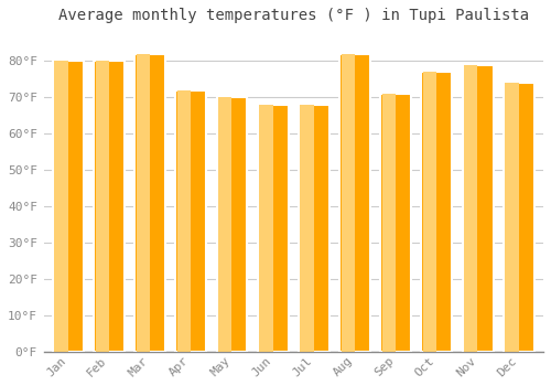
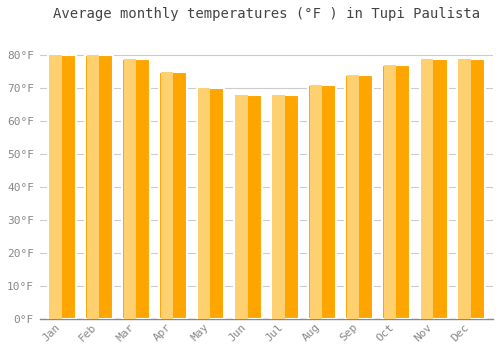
Mar: 82°F -> 79°F
Apr: 72°F -> 75°F
Aug: 82°F -> 71°F
Sep: 71°F -> 74°F
Dec: 74°F -> 79°F
